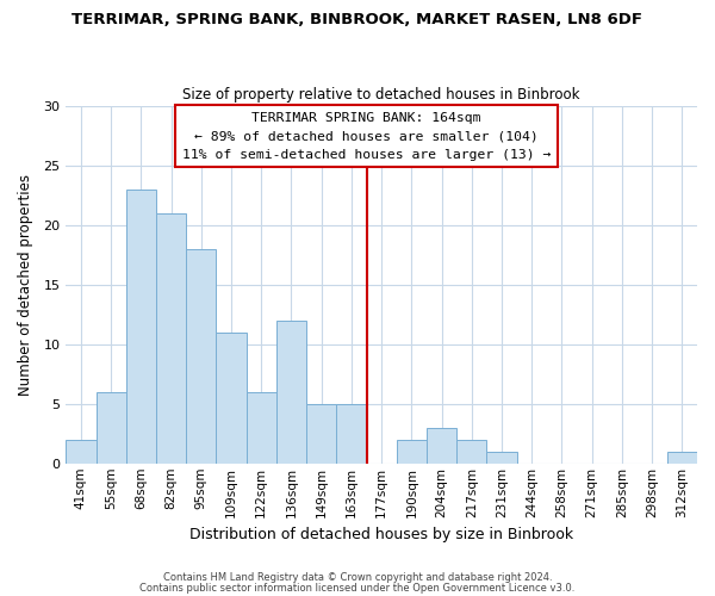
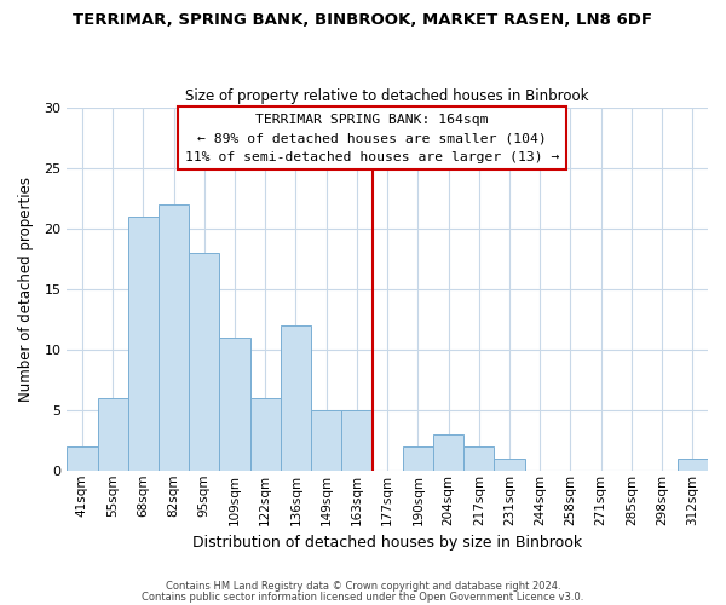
68sqm: 23 -> 21
82sqm: 21 -> 22
